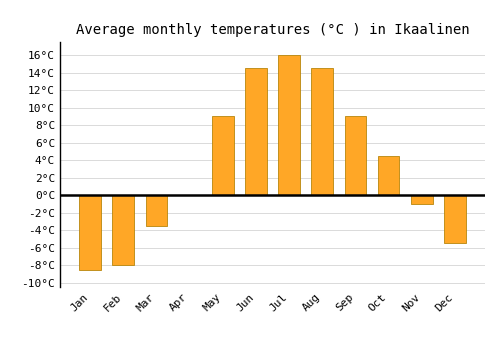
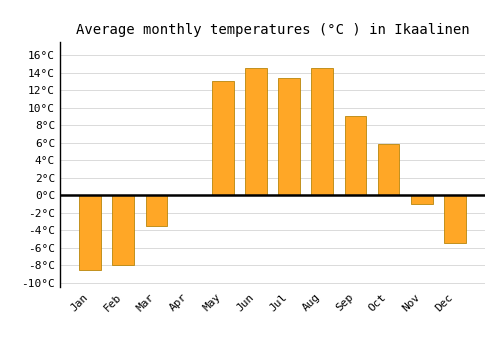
May: 9.0°C -> 13.0°C
Jul: 16.0°C -> 13.4°C
Oct: 4.5°C -> 5.8°C
